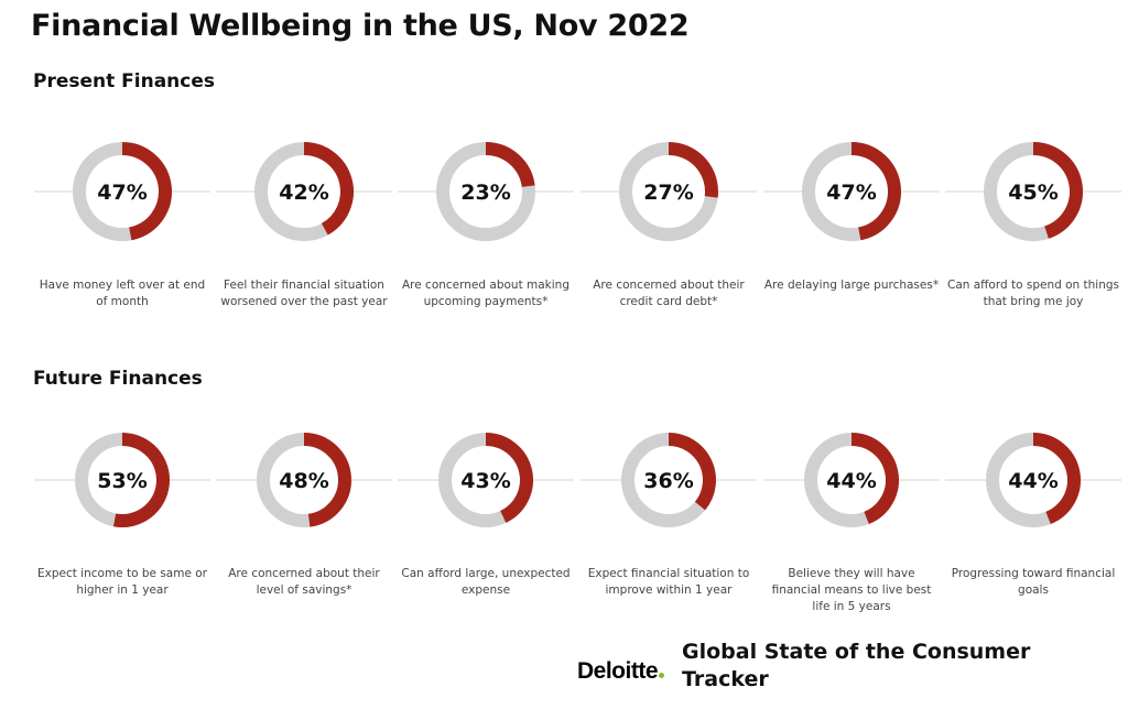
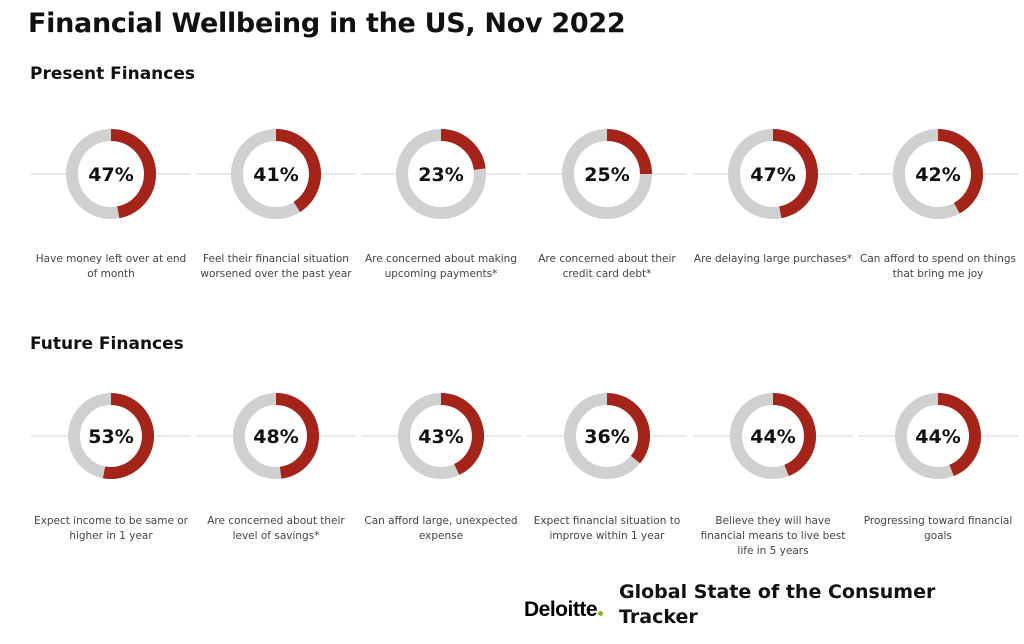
Present Finances/Feel their financial situation worsened over the past year: 42% -> 41%
Present Finances/Are concerned about their credit card debt*: 27% -> 25%
Present Finances/Can afford to spend on things that bring me joy: 45% -> 42%
